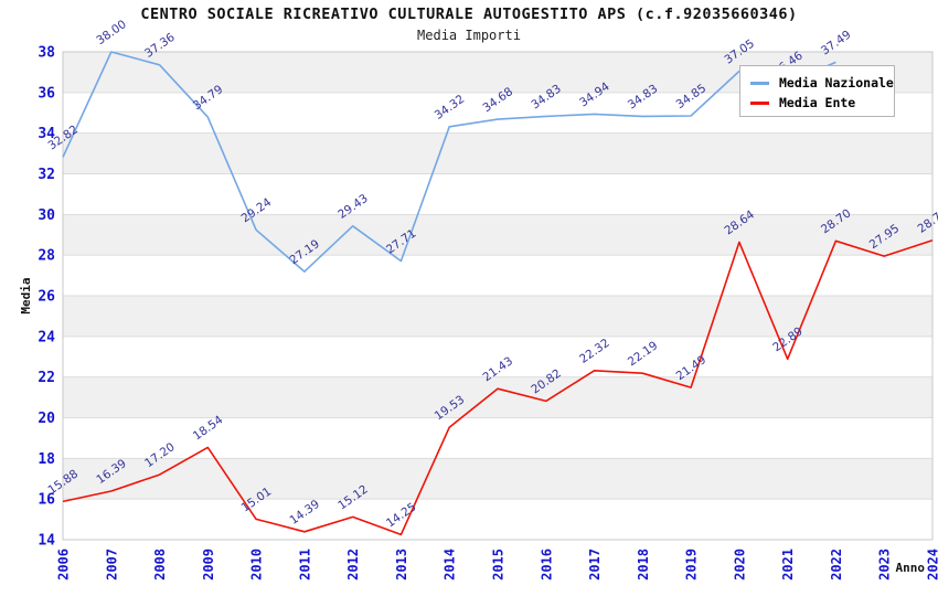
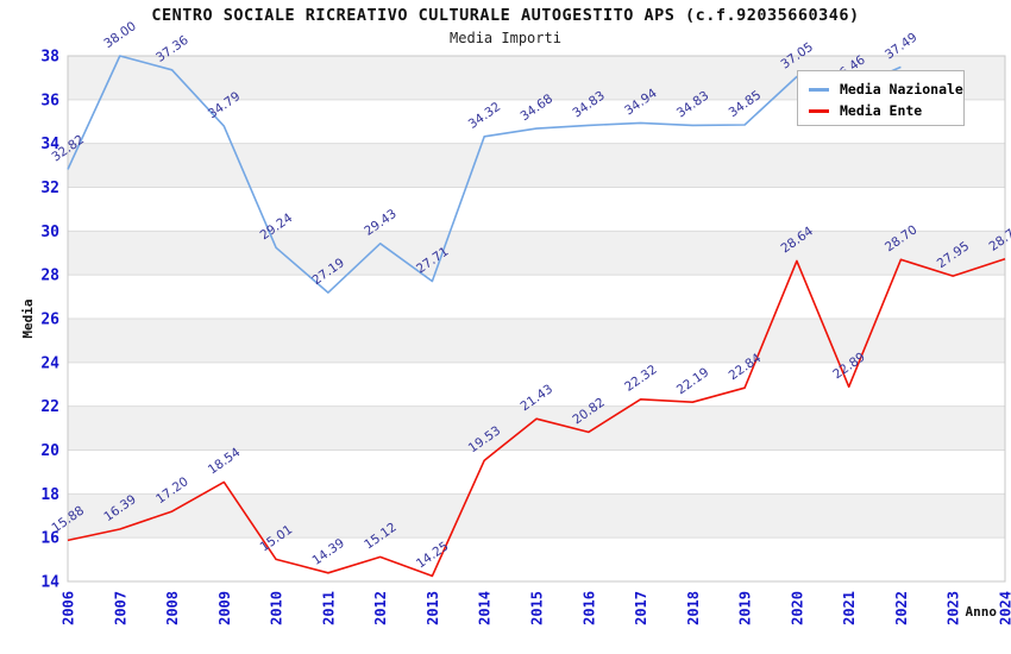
Media Ente/2019: 21.49 -> 22.84
